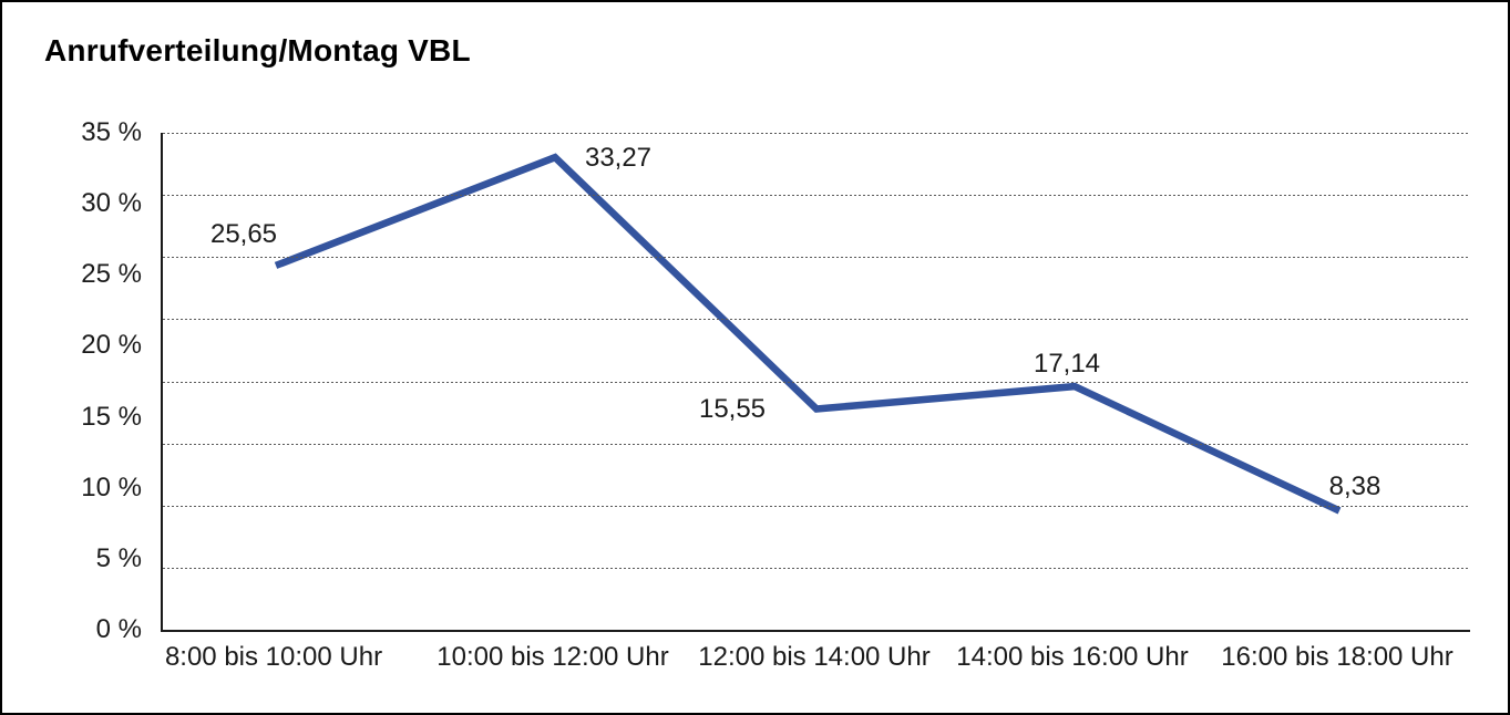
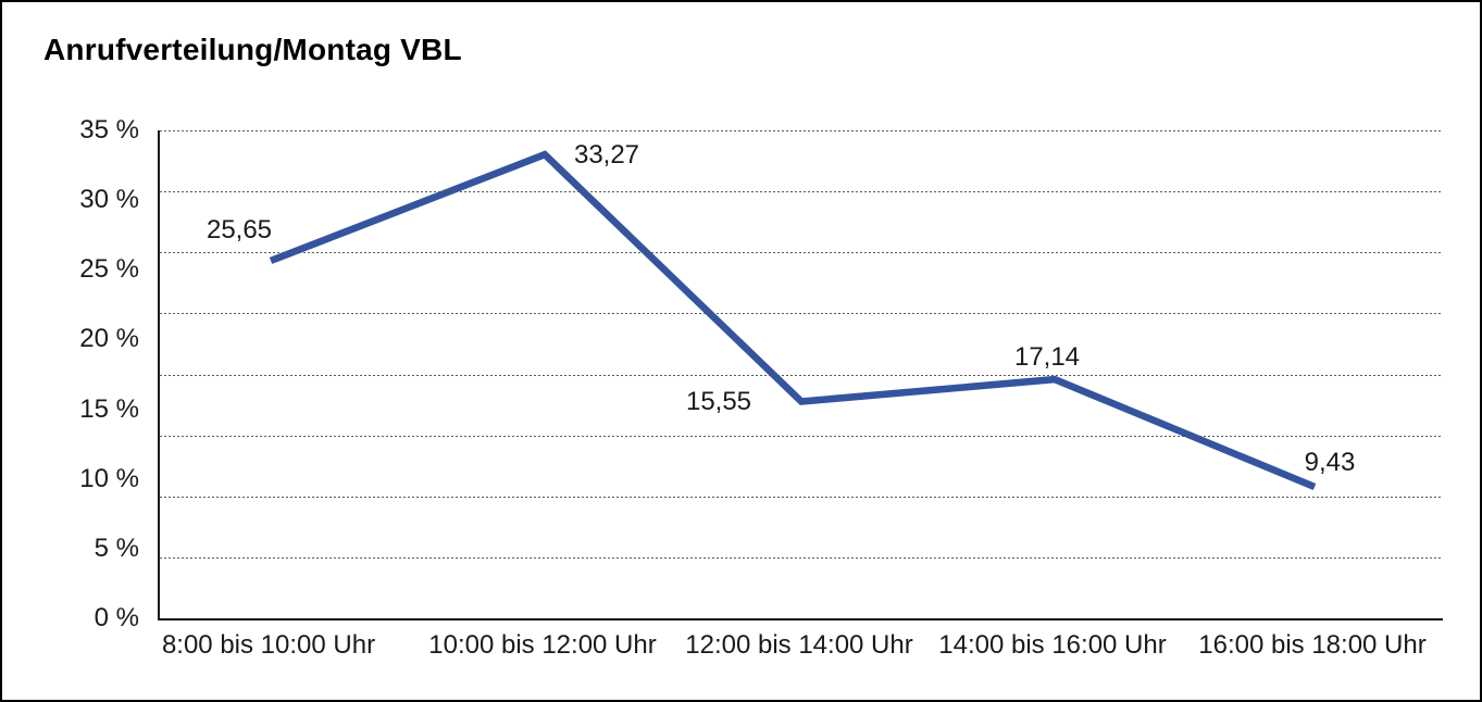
16:00 bis 18:00 Uhr: 8,38 -> 9,43
